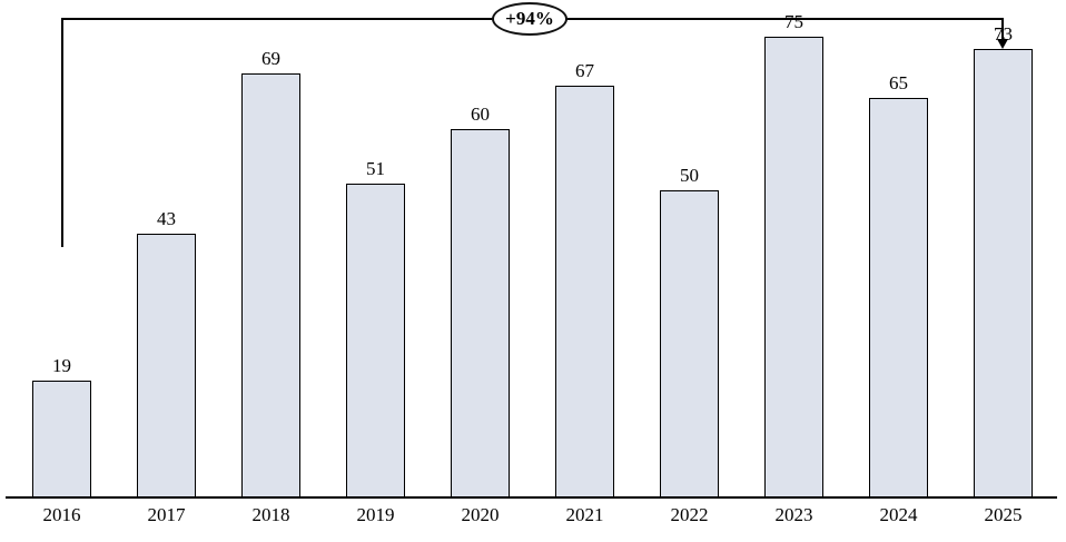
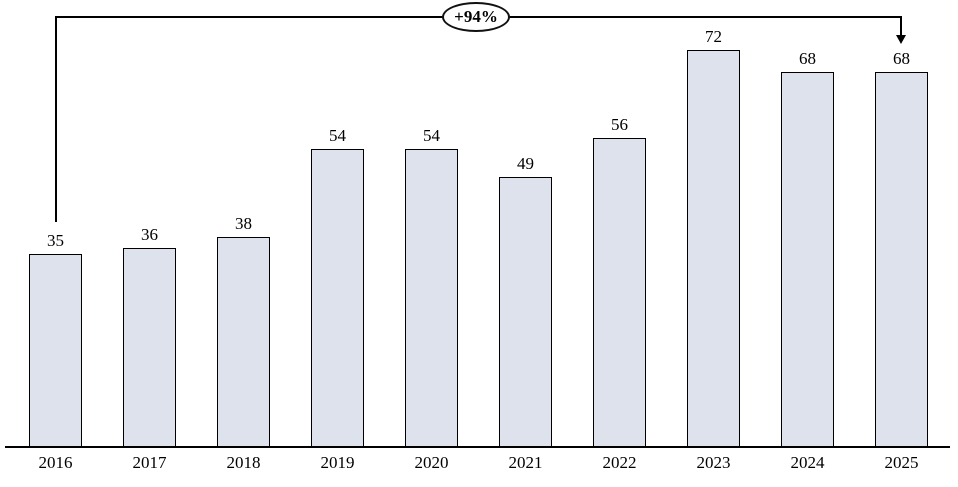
2016: 19 -> 35
2017: 43 -> 36
2018: 69 -> 38
2019: 51 -> 54
2020: 60 -> 54
2021: 67 -> 49
2022: 50 -> 56
2023: 75 -> 72
2024: 65 -> 68
2025: 73 -> 68
